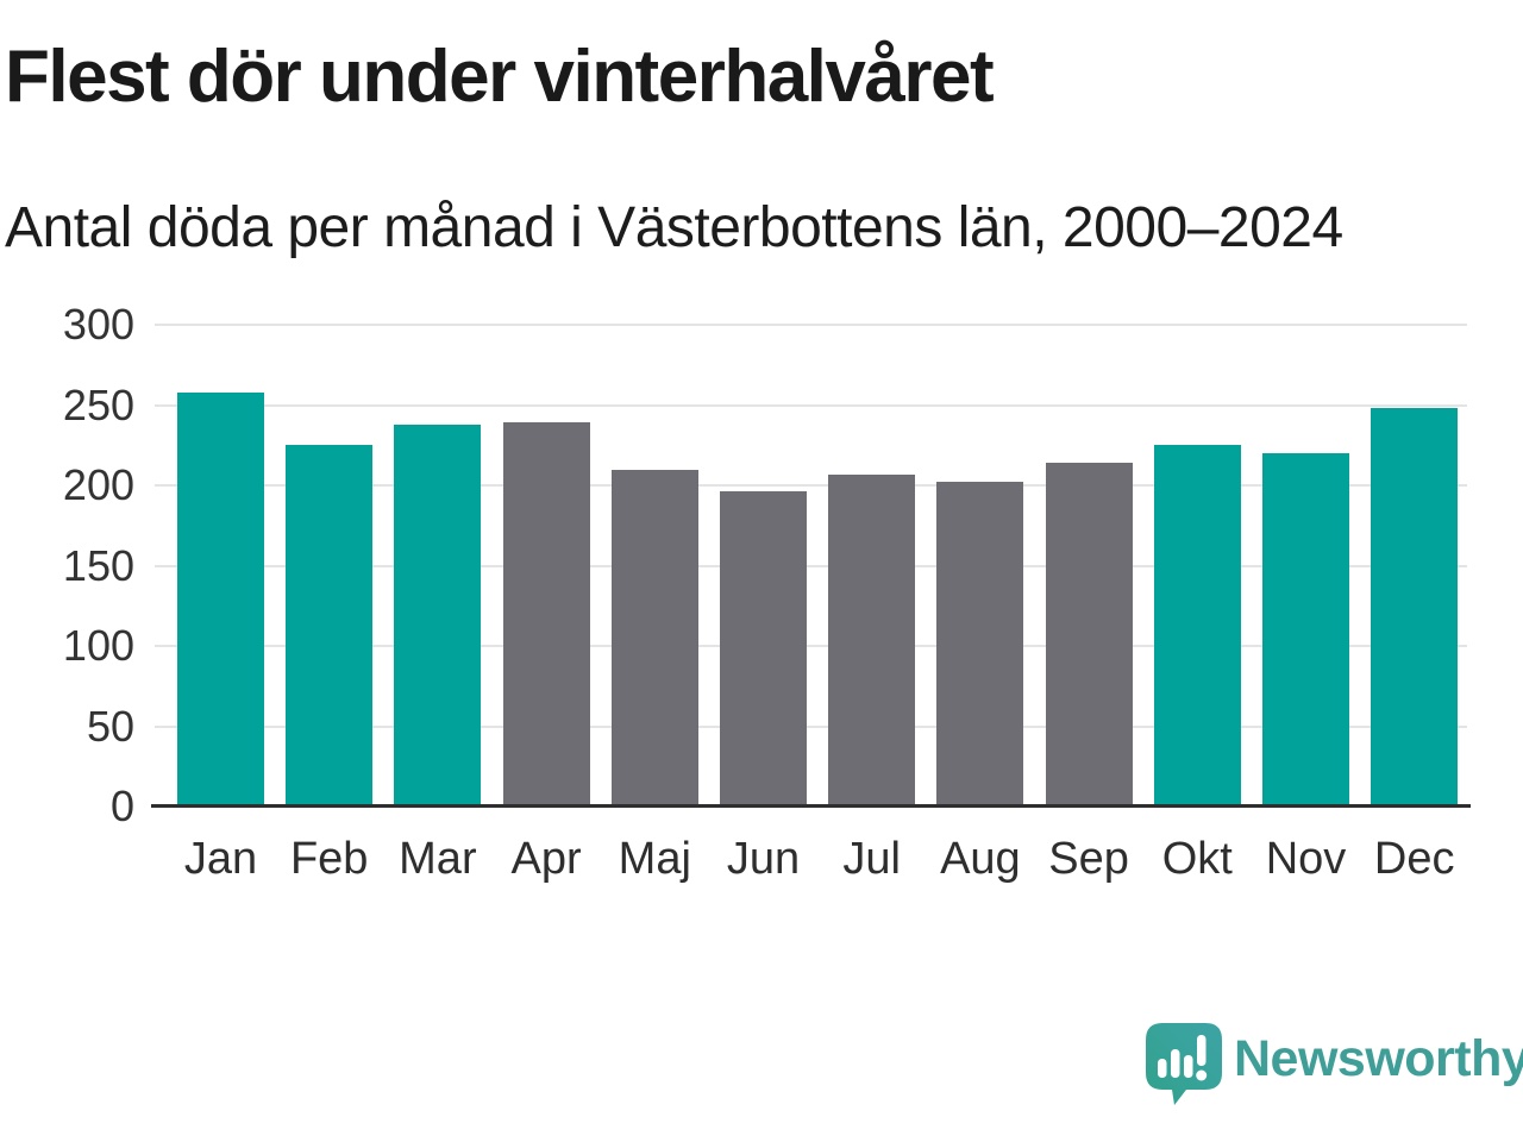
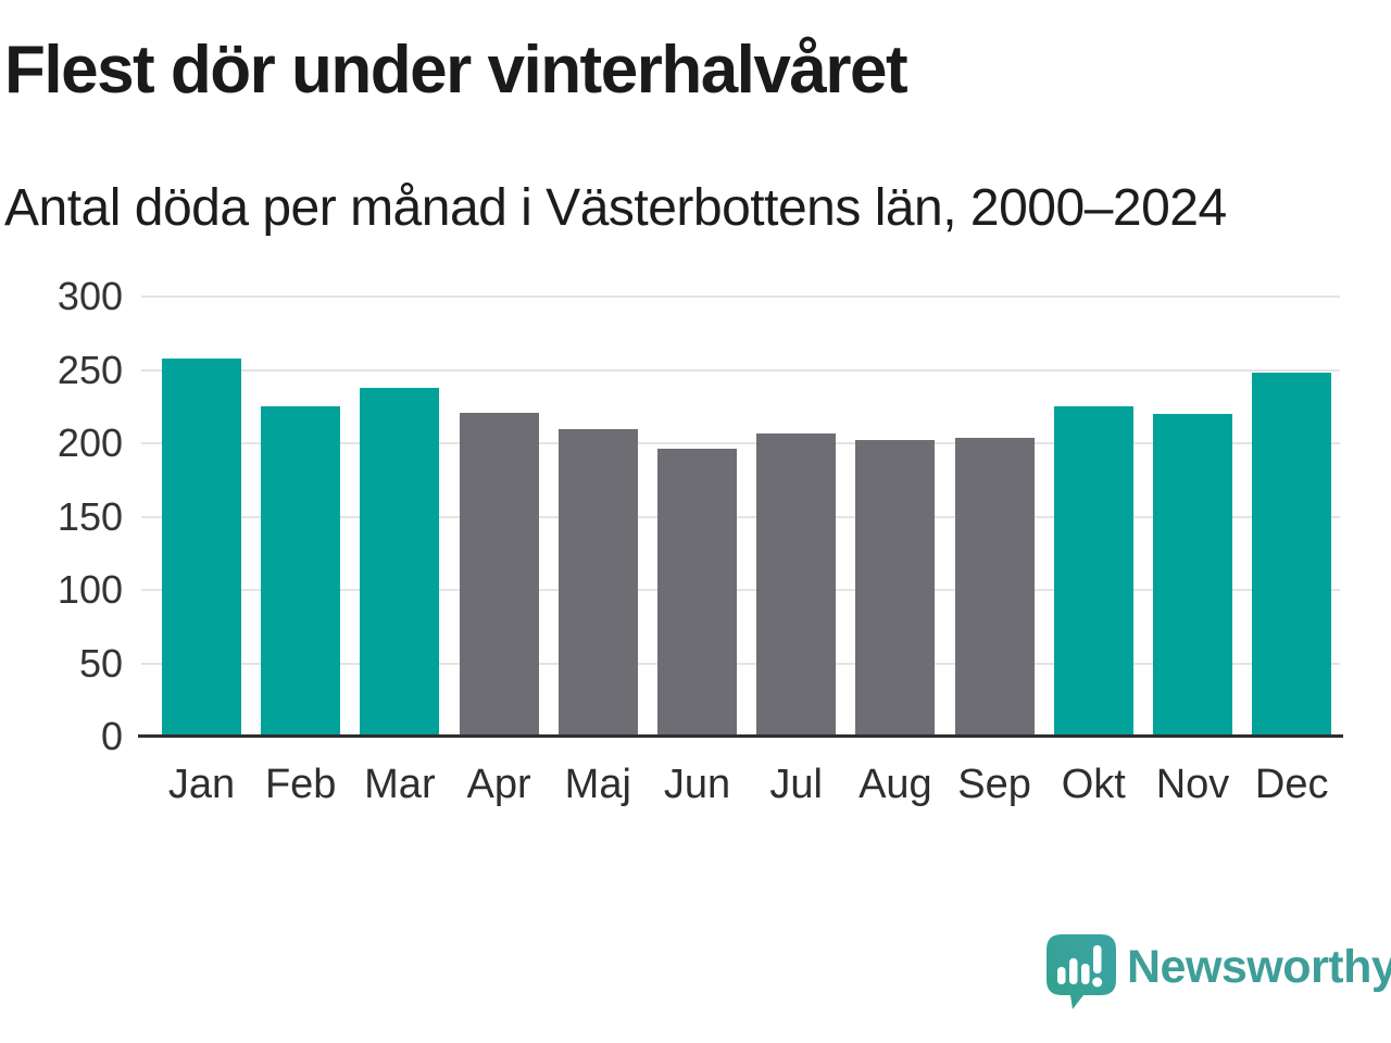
Apr: 239 -> 221
Sep: 214 -> 204
